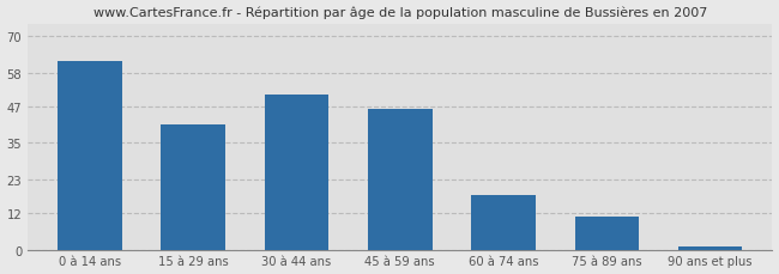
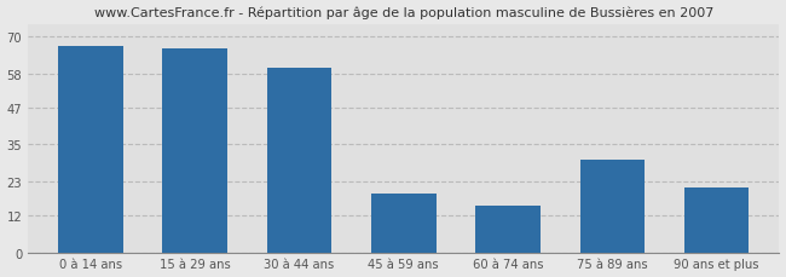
0 à 14 ans: 62 -> 67
15 à 29 ans: 41 -> 66
30 à 44 ans: 51 -> 60
45 à 59 ans: 46 -> 19
60 à 74 ans: 18 -> 15
75 à 89 ans: 11 -> 30
90 ans et plus: 1 -> 21
